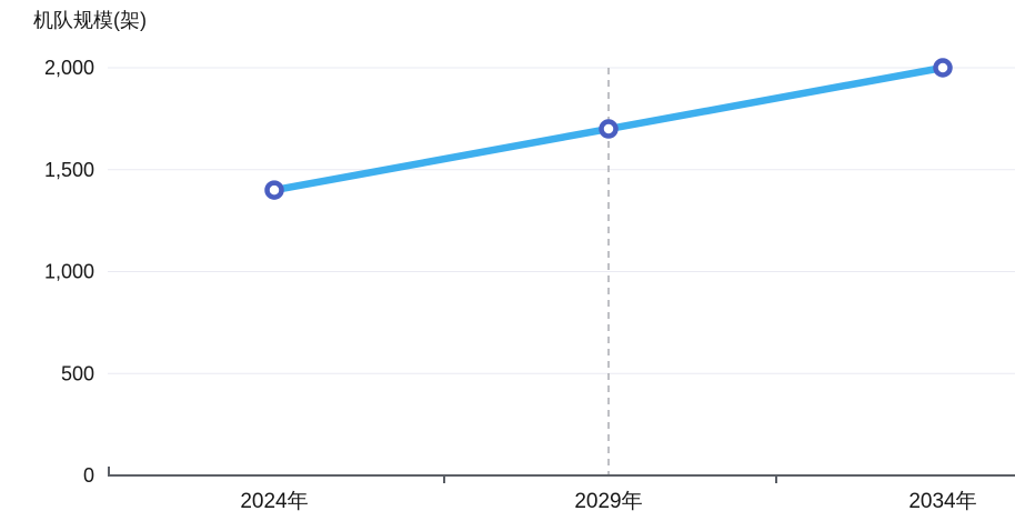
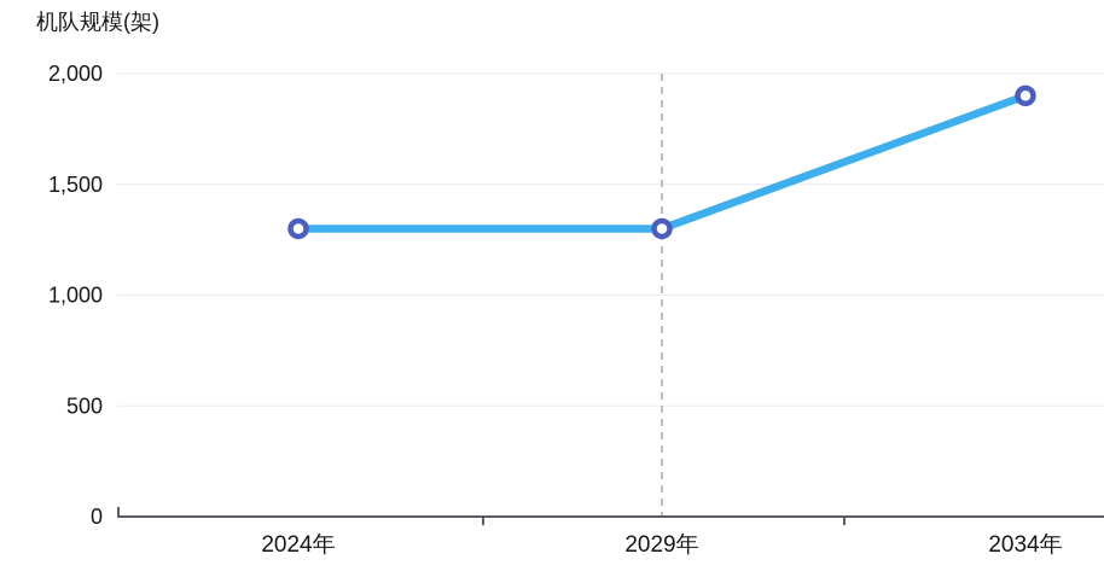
2024年: 1400 -> 1300
2029年: 1700 -> 1300
2034年: 2000 -> 1900
